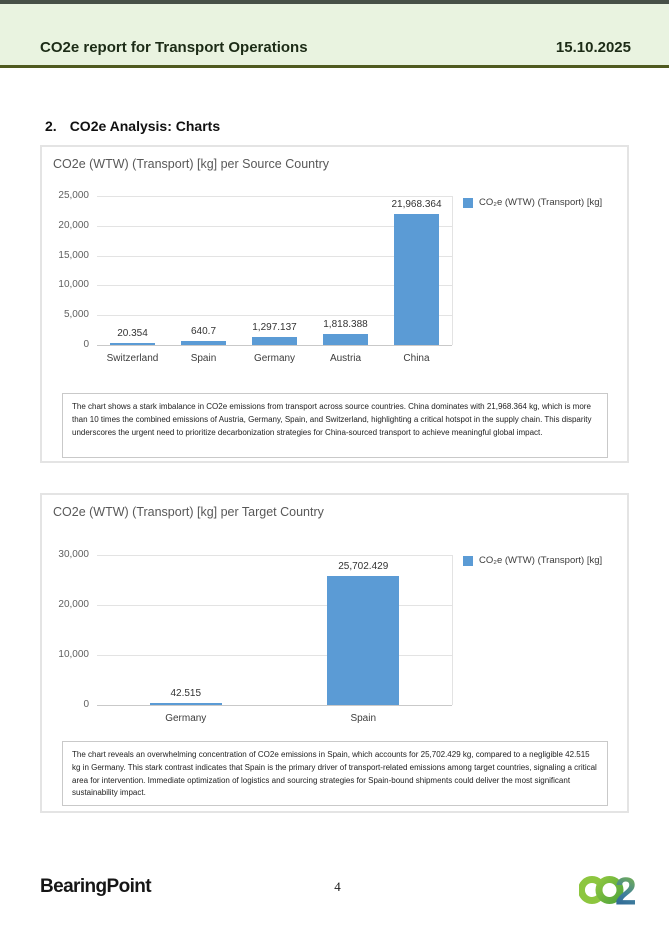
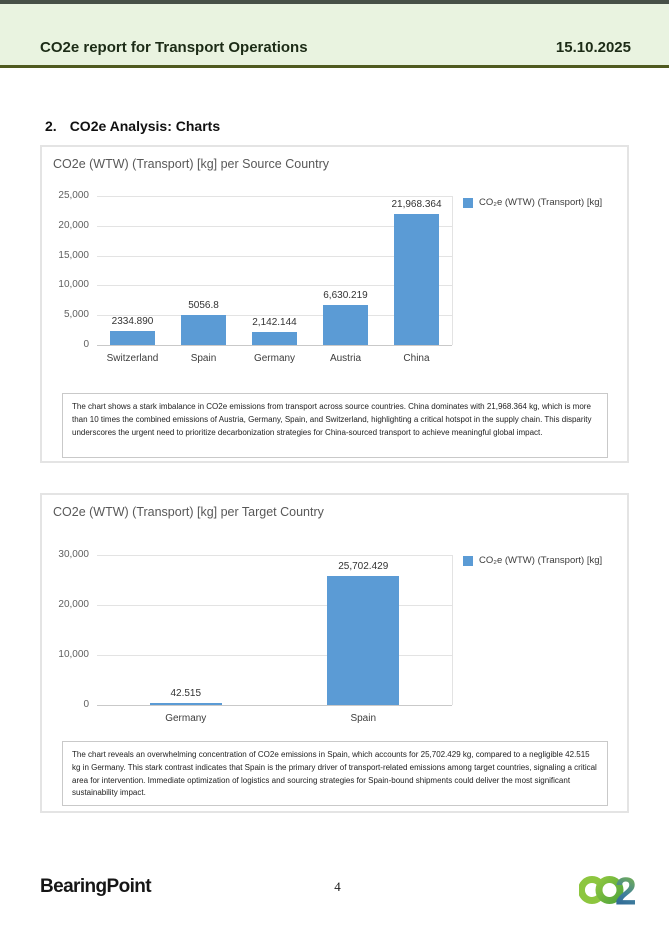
CO2e (WTW) (Transport) [kg] per Source Country/Switzerland: 20.354 -> 2334.890
CO2e (WTW) (Transport) [kg] per Source Country/Spain: 640.7 -> 5056.8
CO2e (WTW) (Transport) [kg] per Source Country/Germany: 1,297.137 -> 2,142.144
CO2e (WTW) (Transport) [kg] per Source Country/Austria: 1,818.388 -> 6,630.219
